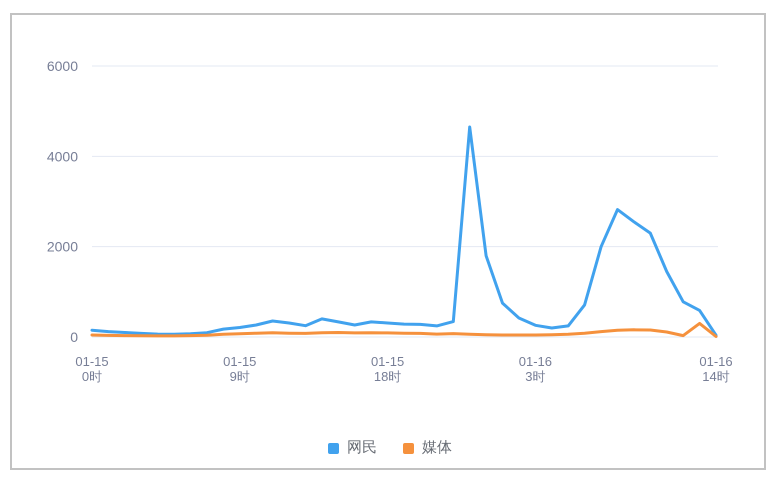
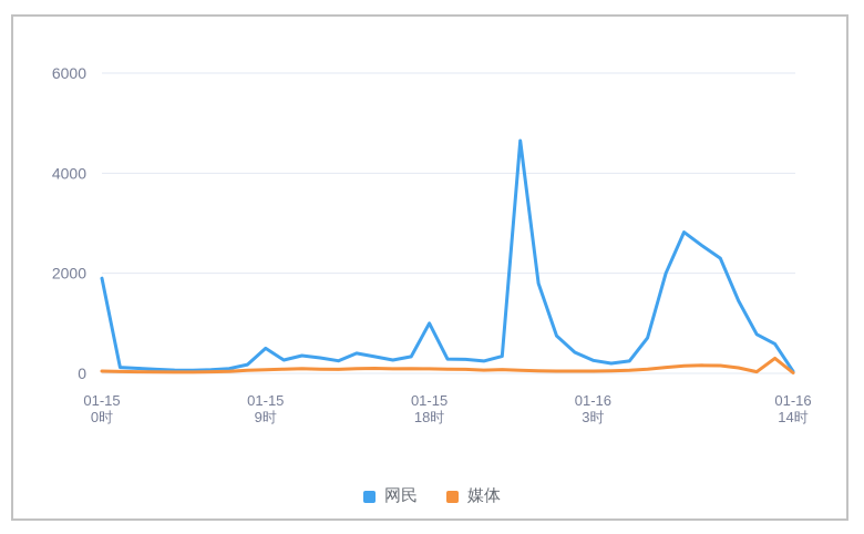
网民/01-15 0时: 200 -> 1900
网民/01-15 9时: 200 -> 500
网民/01-15 18时: 300 -> 1000
